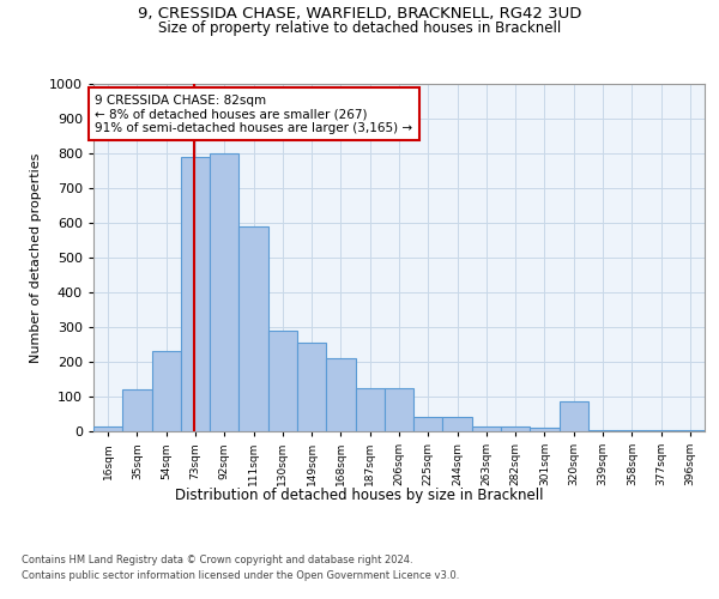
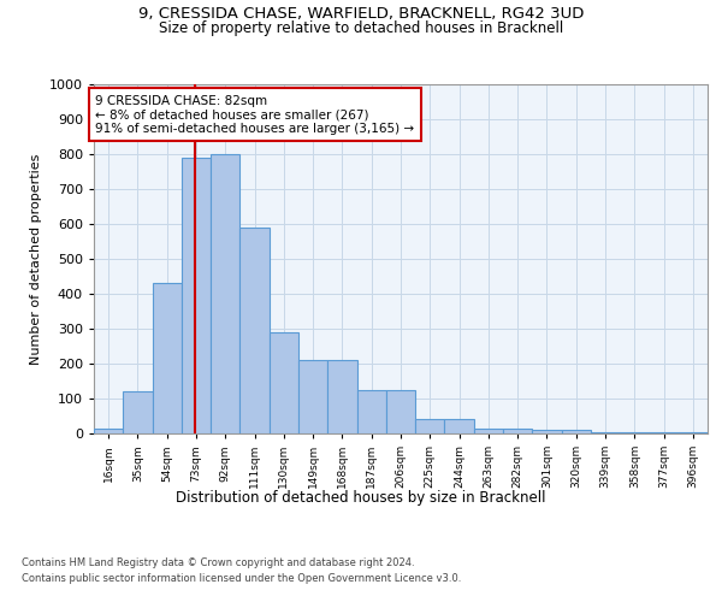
54sqm: 230 -> 430
149sqm: 255 -> 210
320sqm: 85 -> 10
